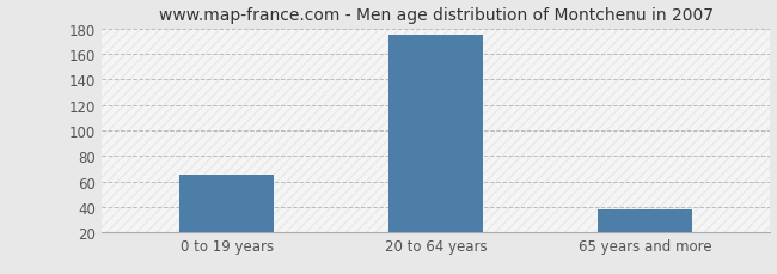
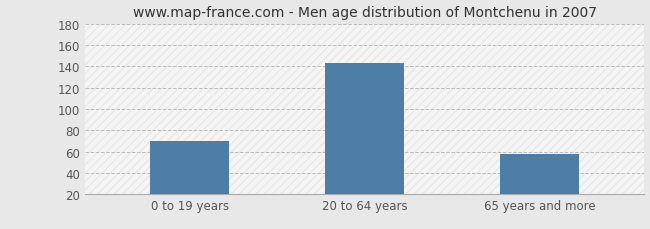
0 to 19 years: 65 -> 70
20 to 64 years: 175 -> 143
65 years and more: 38 -> 58
